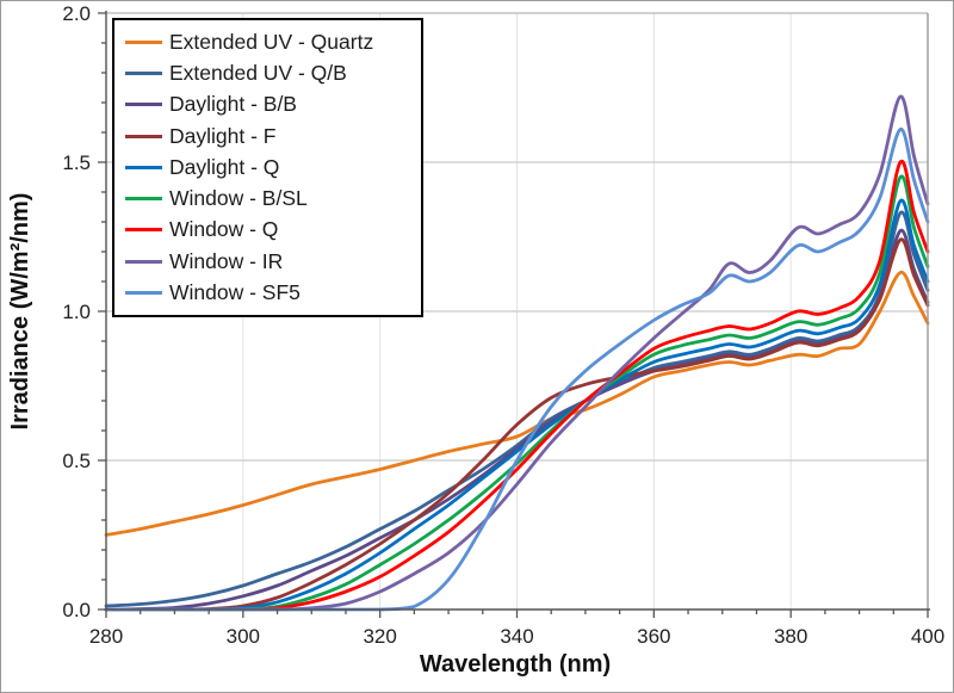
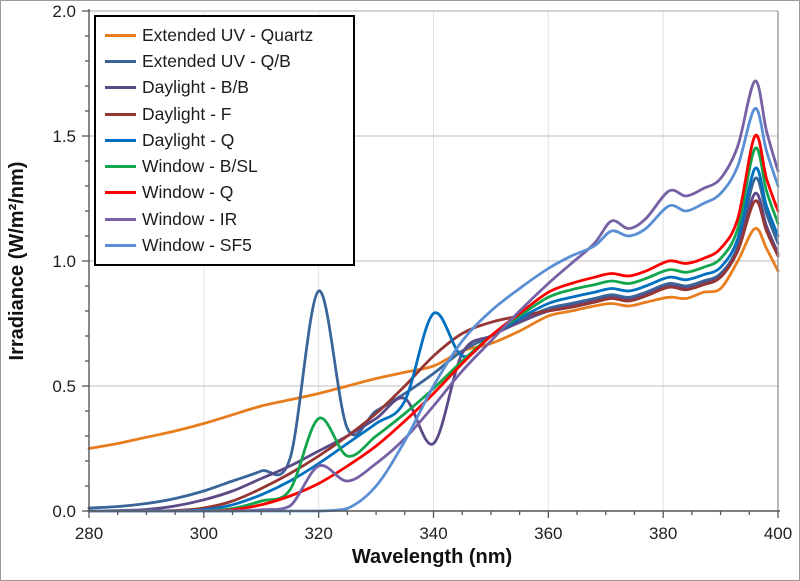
Extended UV - Q/B/320: 0.27 -> 0.88
Window - B/SL/320: 0.15 -> 0.37
Window - IR/320: 0.06 -> 0.18
Daylight - B/B/340: 0.54 -> 0.27
Daylight - Q/340: 0.53 -> 0.79
